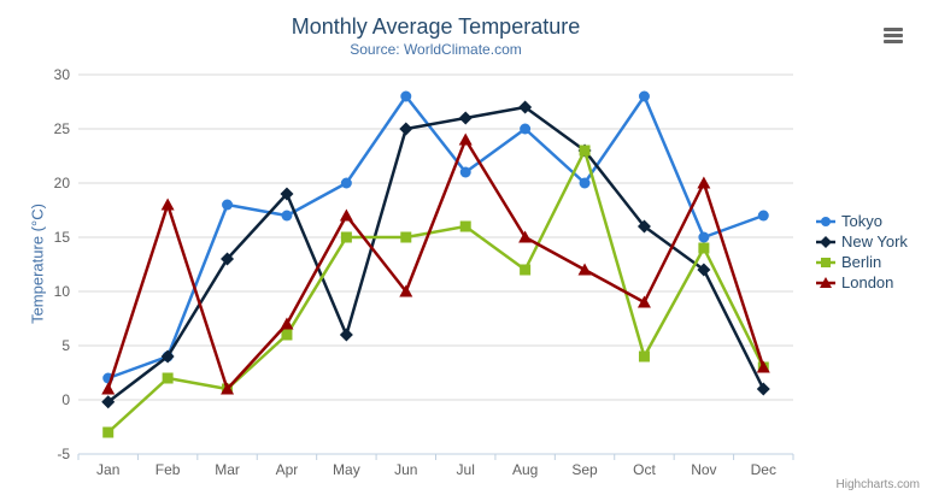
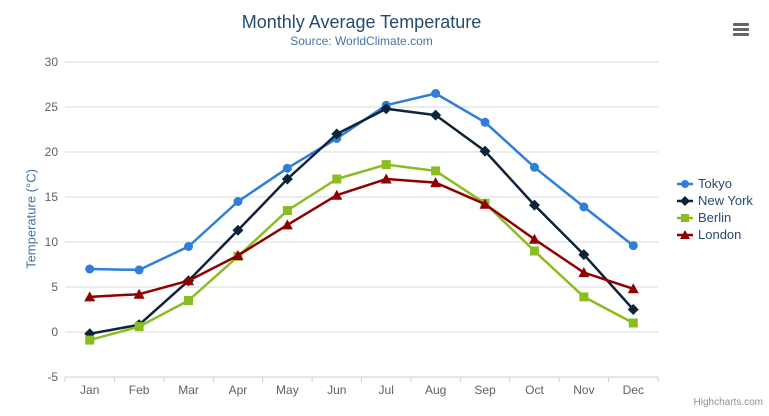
Tokyo/Jan: 2 -> 7
Berlin/Jan: -3 -> -1
London/Jan: 1 -> 4
Tokyo/Feb: 4 -> 7
New York/Feb: 4 -> 1
Berlin/Feb: 2 -> 1
London/Feb: 18 -> 4
Tokyo/Mar: 18 -> 10
New York/Mar: 13 -> 6
Berlin/Mar: 1 -> 4
London/Mar: 1 -> 6
Tokyo/Apr: 17 -> 14
New York/Apr: 19 -> 11
Berlin/Apr: 6 -> 8
London/Apr: 7 -> 8
Tokyo/May: 20 -> 18
New York/May: 6 -> 17
Berlin/May: 15 -> 14
London/May: 17 -> 12
Tokyo/Jun: 28 -> 22
New York/Jun: 25 -> 22
Berlin/Jun: 15 -> 17
London/Jun: 10 -> 15
Tokyo/Jul: 21 -> 25
New York/Jul: 26 -> 25
Berlin/Jul: 16 -> 19
London/Jul: 24 -> 17
Tokyo/Aug: 25 -> 26
New York/Aug: 27 -> 24
Berlin/Aug: 12 -> 18
London/Aug: 15 -> 17
Tokyo/Sep: 20 -> 23
New York/Sep: 23 -> 20
Berlin/Sep: 23 -> 14
London/Sep: 12 -> 14
Tokyo/Oct: 28 -> 18
New York/Oct: 16 -> 14
Berlin/Oct: 4 -> 9
London/Oct: 9 -> 10
Tokyo/Nov: 15 -> 14
New York/Nov: 12 -> 9
Berlin/Nov: 14 -> 4
London/Nov: 20 -> 7
Tokyo/Dec: 17 -> 10
New York/Dec: 1 -> 2
Berlin/Dec: 3 -> 1
London/Dec: 3 -> 5
